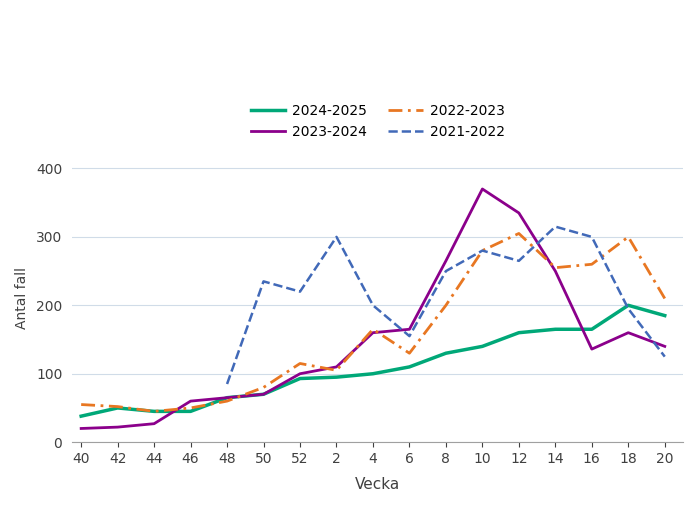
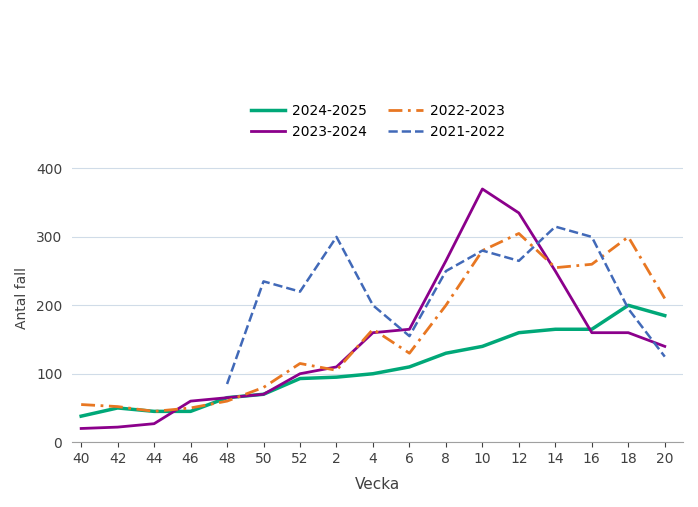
2023-2024/16: 136 -> 160
